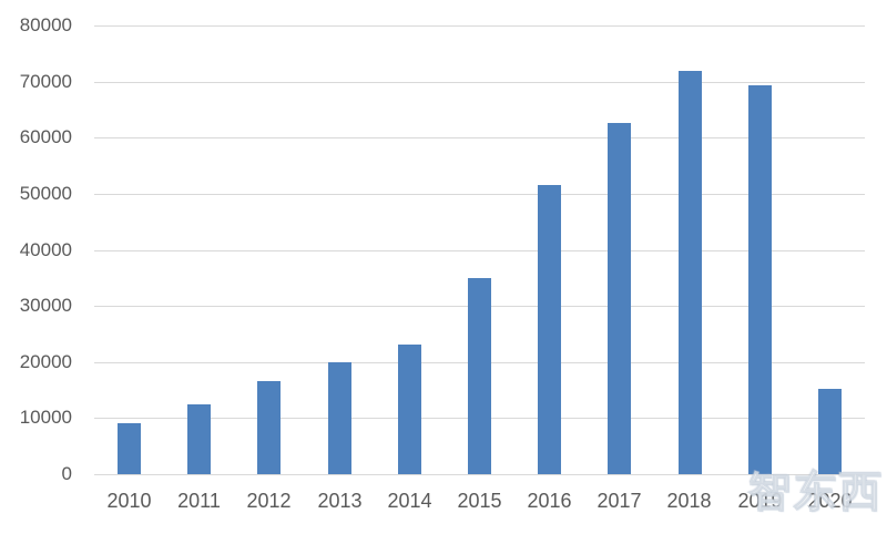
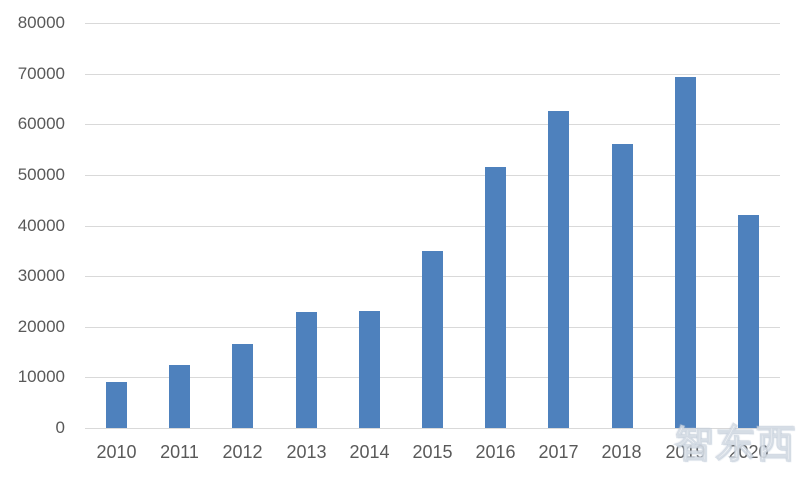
2013: 20000 -> 23000
2018: 72000 -> 56000
2020: 15000 -> 42000
